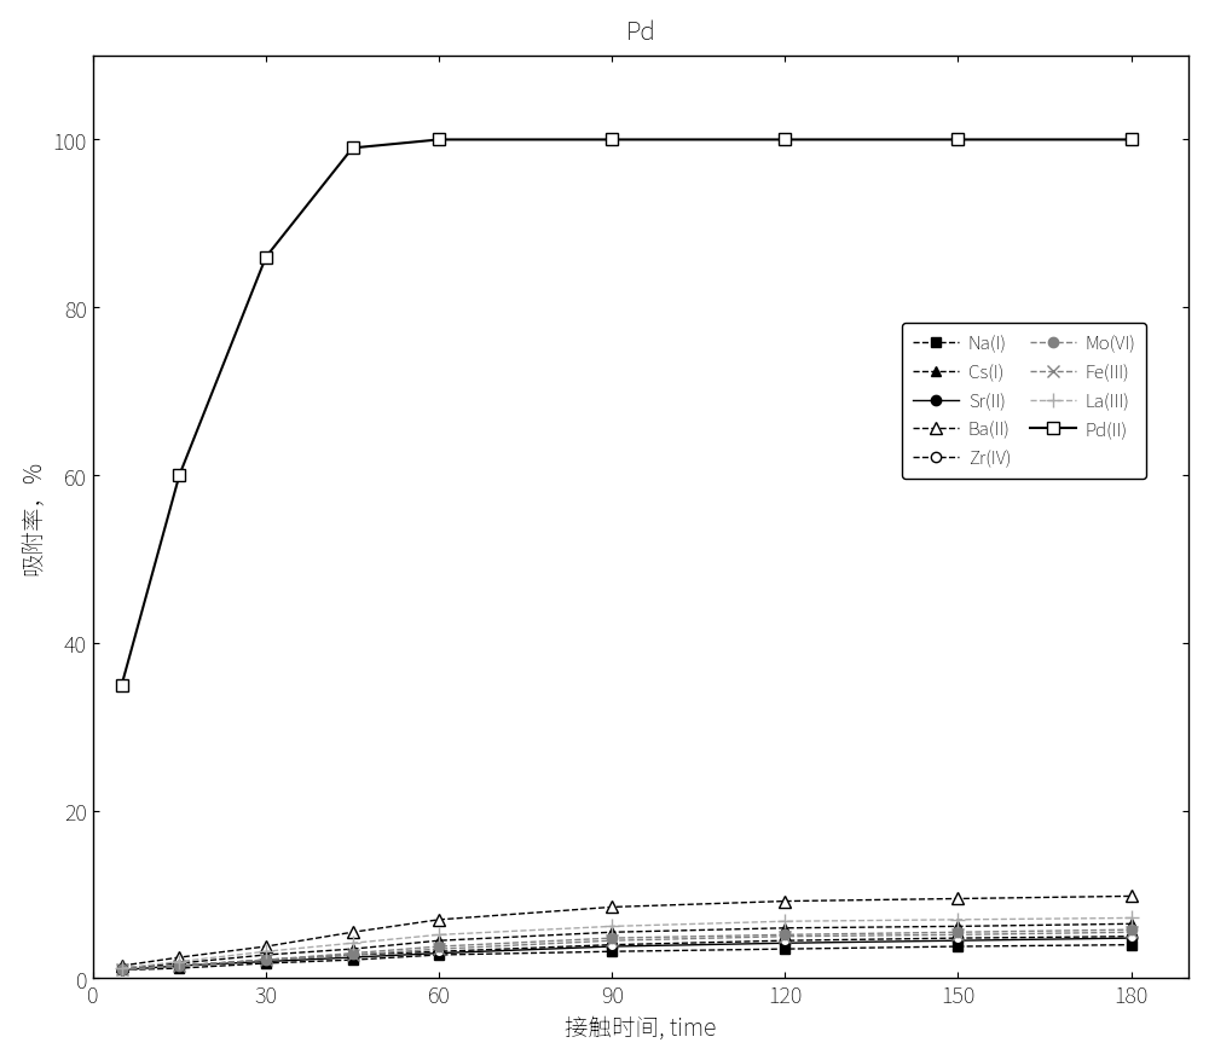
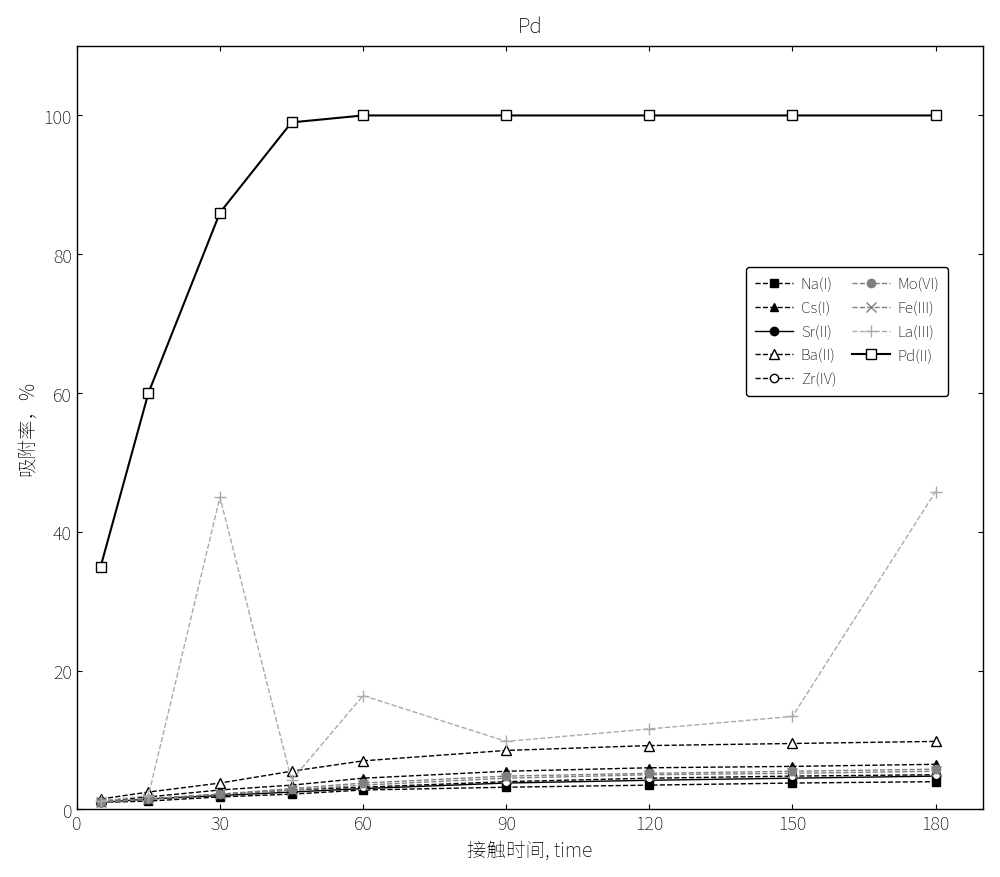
La(III)/30: 3.2 -> 45.0
La(III)/60: 5.2 -> 16.4
La(III)/90: 6.2 -> 9.8
La(III)/120: 6.8 -> 11.6
La(III)/150: 7.0 -> 13.4
La(III)/180: 7.2 -> 45.8
